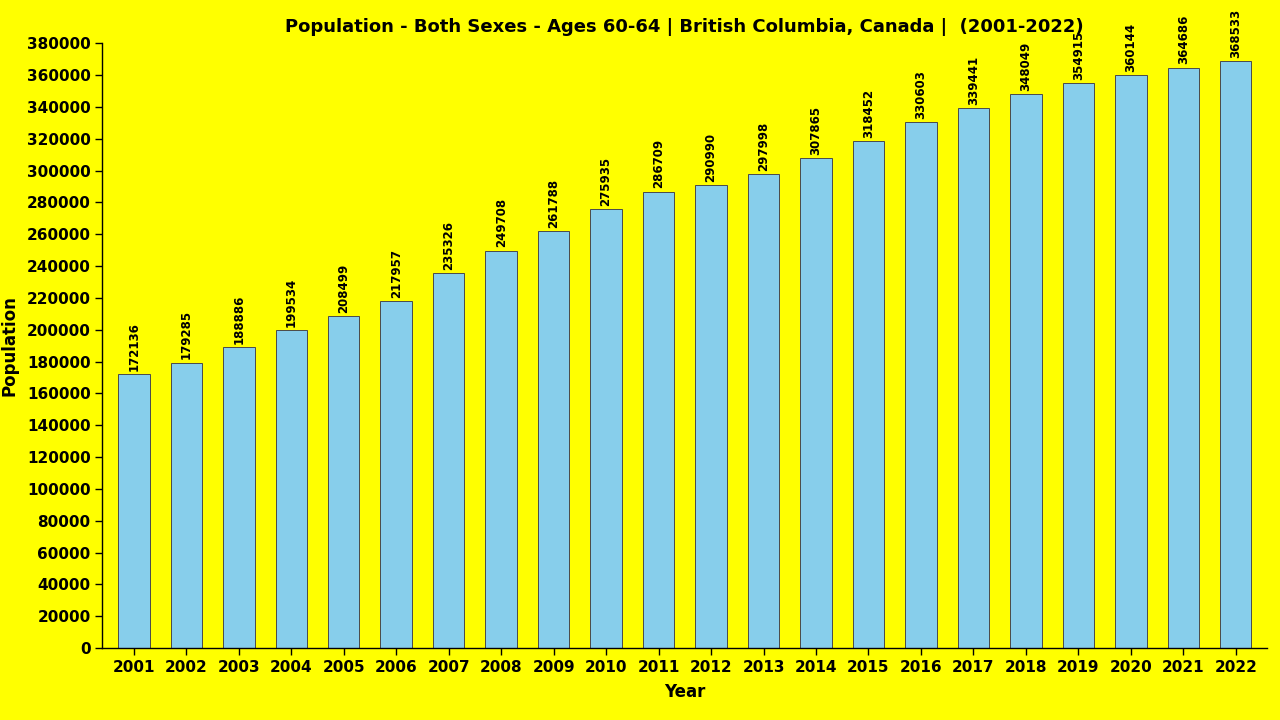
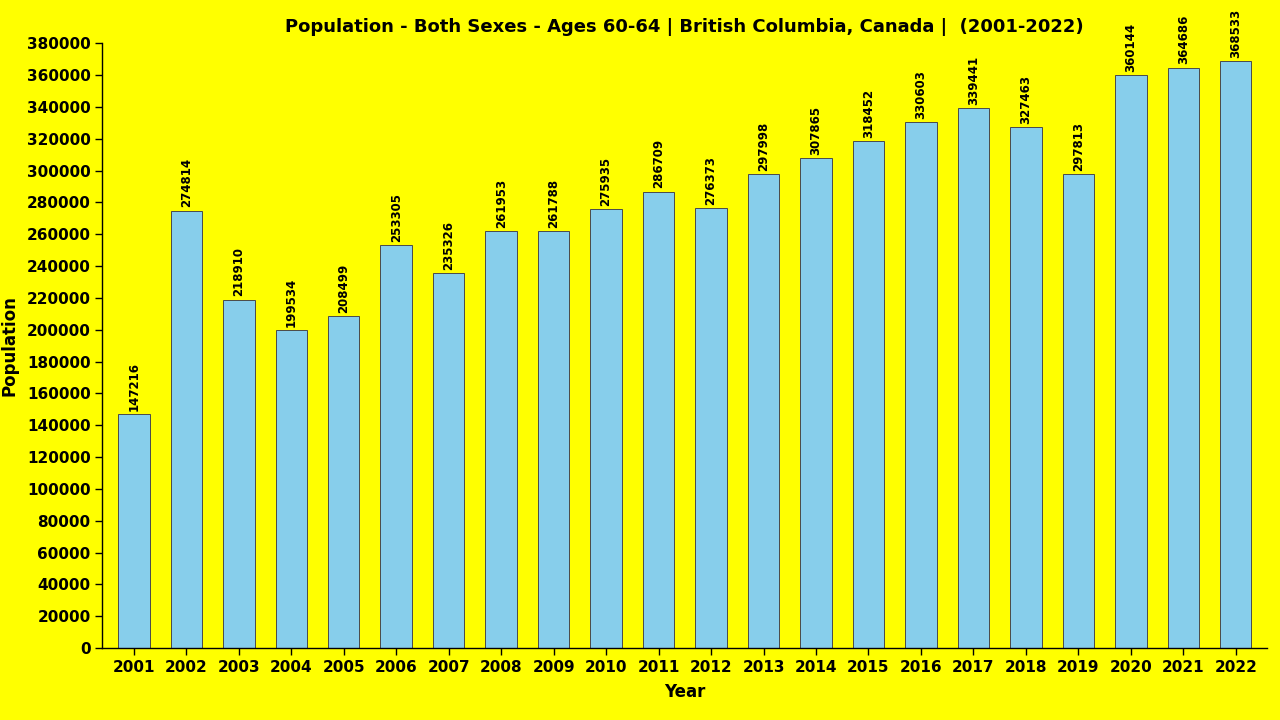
2001: 172136 -> 147216
2002: 179285 -> 274814
2003: 188886 -> 218910
2006: 217957 -> 253305
2008: 249708 -> 261953
2012: 290990 -> 276373
2018: 348049 -> 327463
2019: 354915 -> 297813
